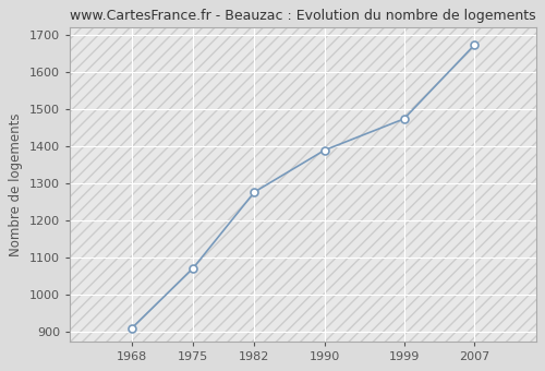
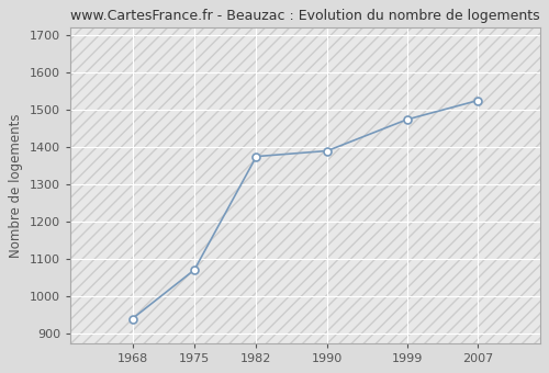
1968: 909 -> 940
1982: 1277 -> 1375
2007: 1673 -> 1525
